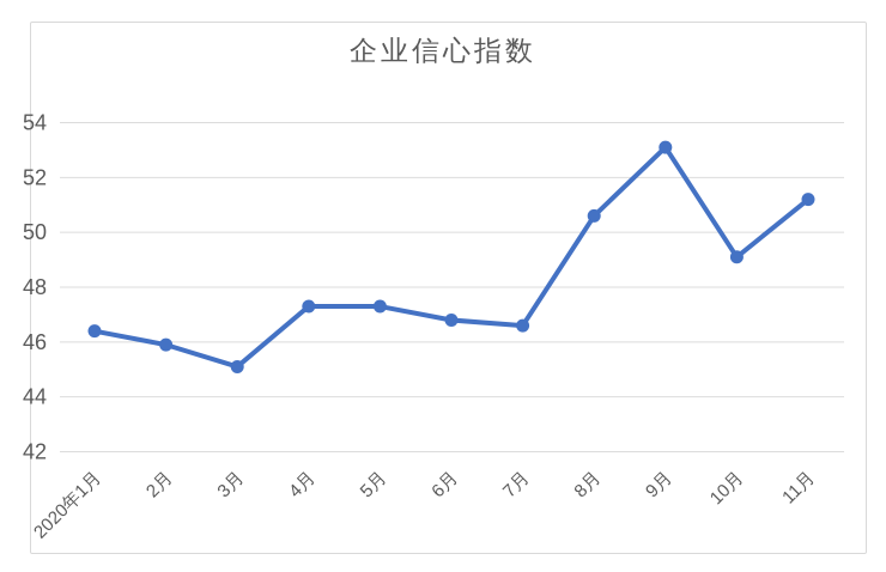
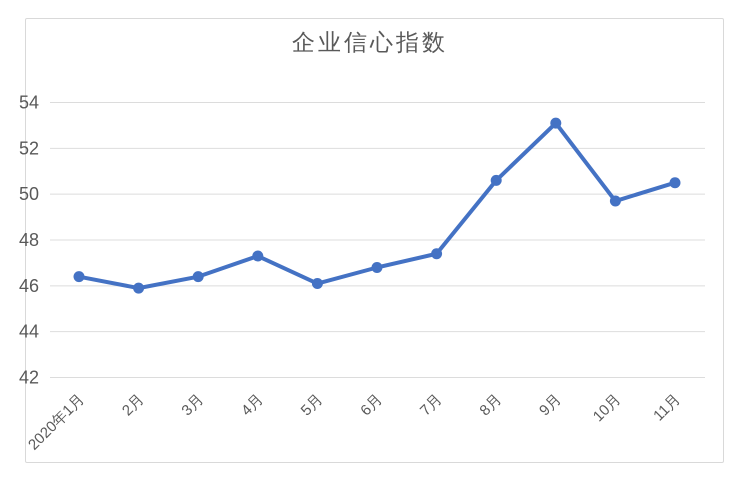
3月: 45.1 -> 46.4
5月: 47.3 -> 46.1
7月: 46.6 -> 47.4
10月: 49.1 -> 49.7
11月: 51.2 -> 50.5
